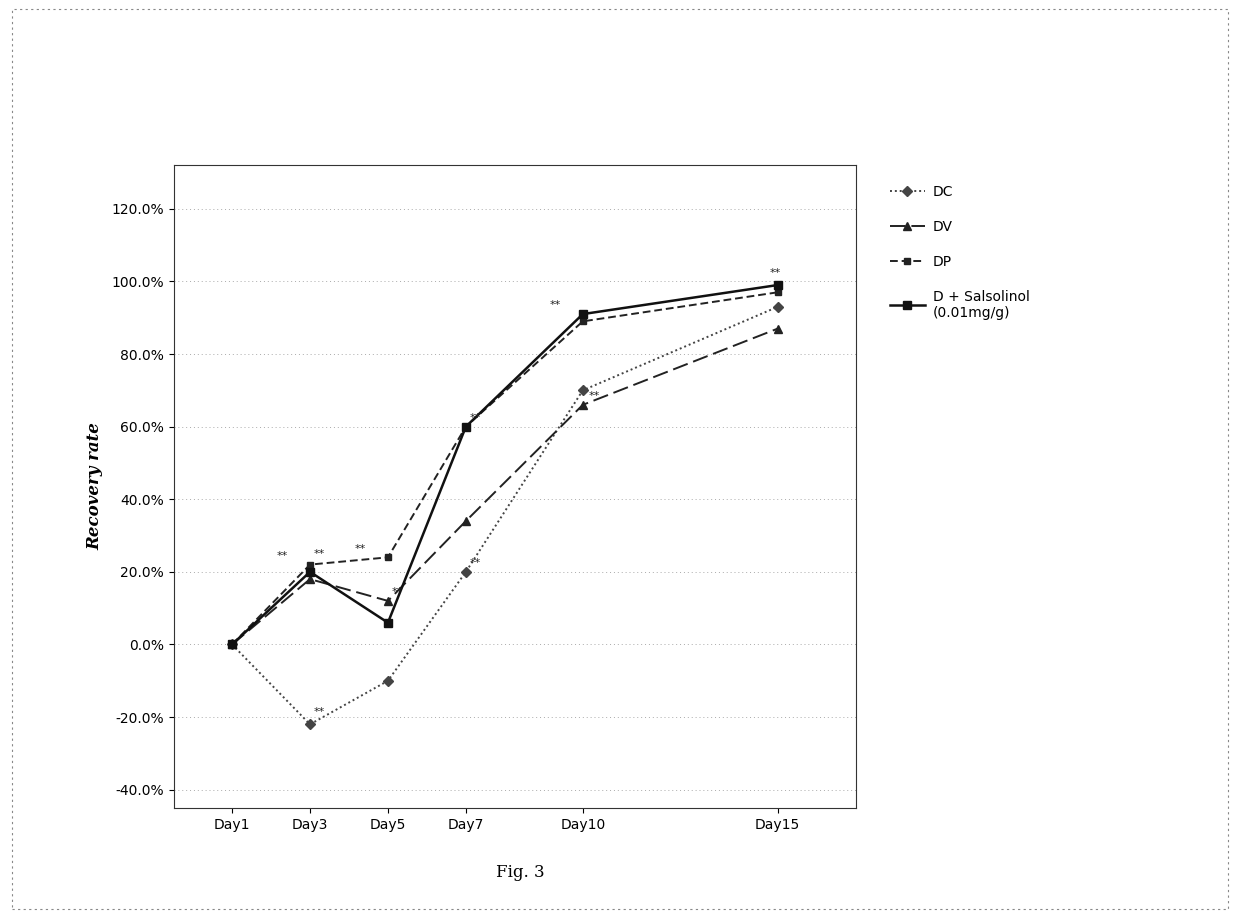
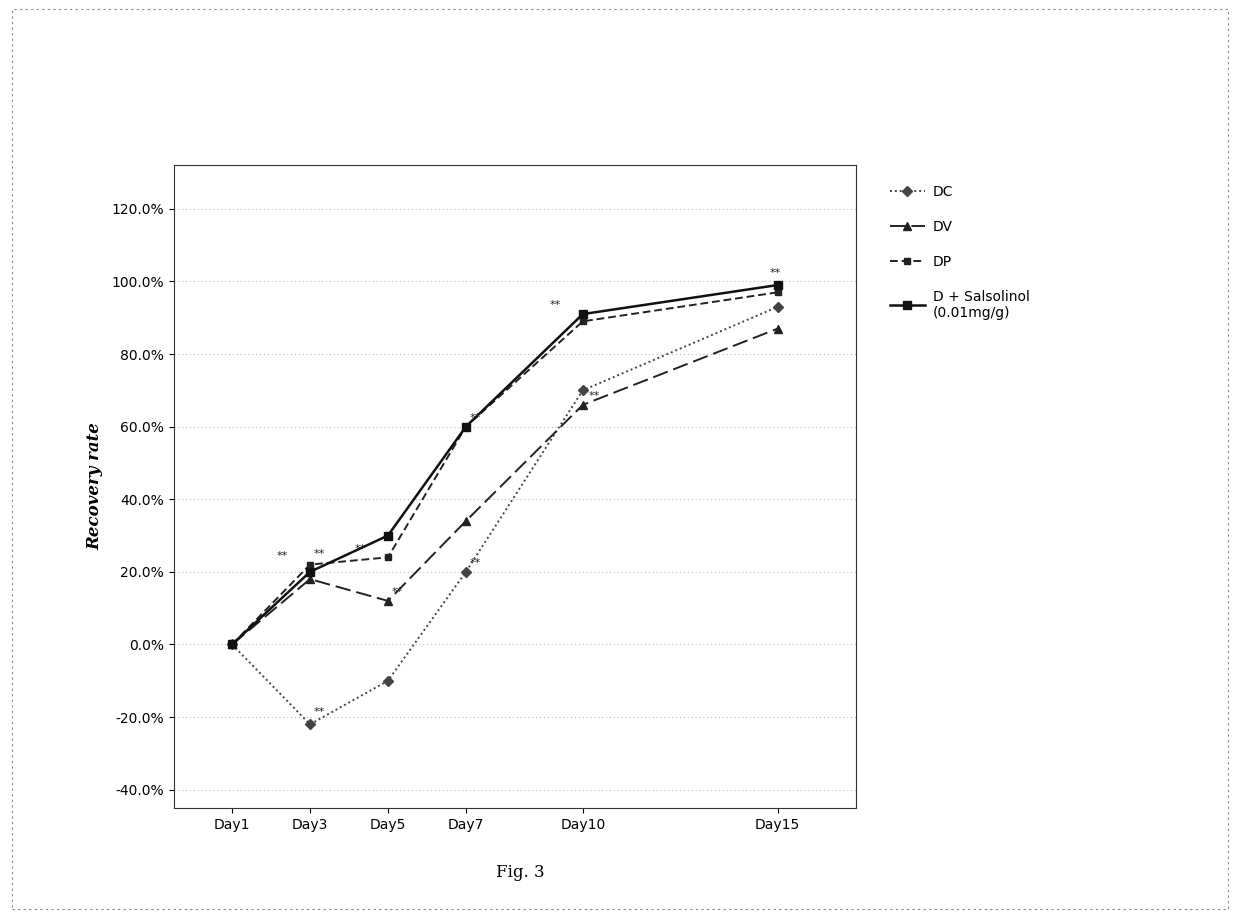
D + Salsolinol (0.01mg/g)/Day5: 6% -> 30%
